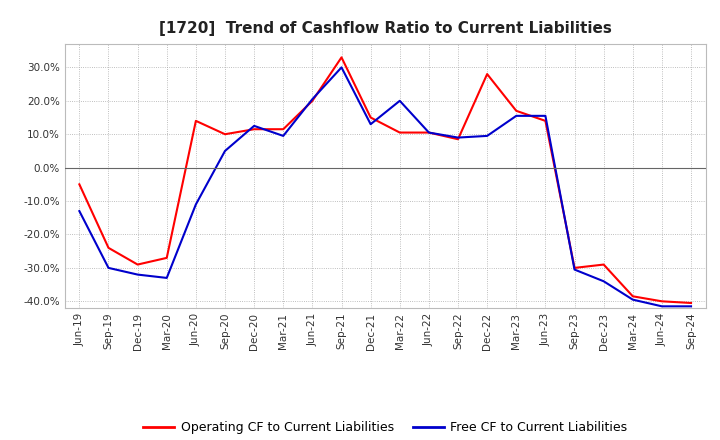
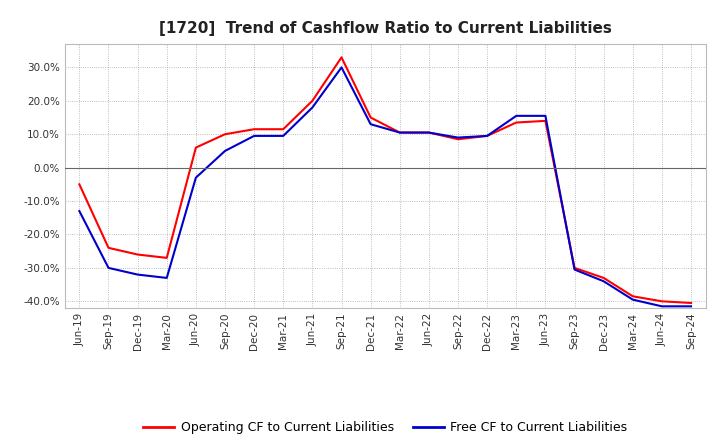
Operating CF to Current Liabilities/Dec-19: -29.0% -> -26.0%
Operating CF to Current Liabilities/Jun-20: 14.0% -> 6.0%
Free CF to Current Liabilities/Jun-20: -11.0% -> -3.0%
Free CF to Current Liabilities/Dec-20: 12.5% -> 9.5%
Free CF to Current Liabilities/Jun-21: 20.5% -> 18.0%
Free CF to Current Liabilities/Mar-22: 20.0% -> 10.5%
Operating CF to Current Liabilities/Dec-22: 28.0% -> 9.5%
Operating CF to Current Liabilities/Mar-23: 17.0% -> 13.5%
Operating CF to Current Liabilities/Dec-23: -29.0% -> -33.0%
